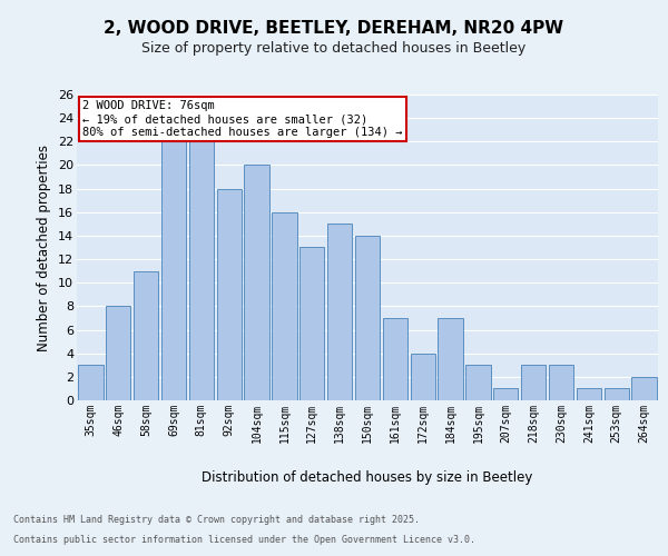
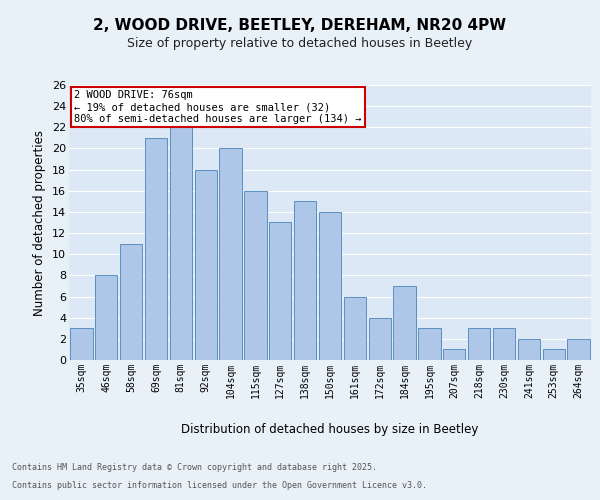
69sqm: 22 -> 21
161sqm: 7 -> 6
241sqm: 1 -> 2
